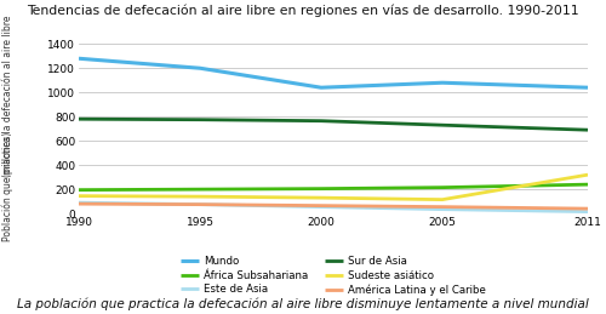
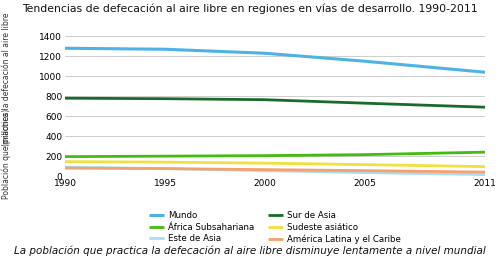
Mundo/1995: 1200 -> 1270
Mundo/2000: 1040 -> 1230
Mundo/2005: 1080 -> 1150
Sudeste asiático/2011: 320 -> 100
